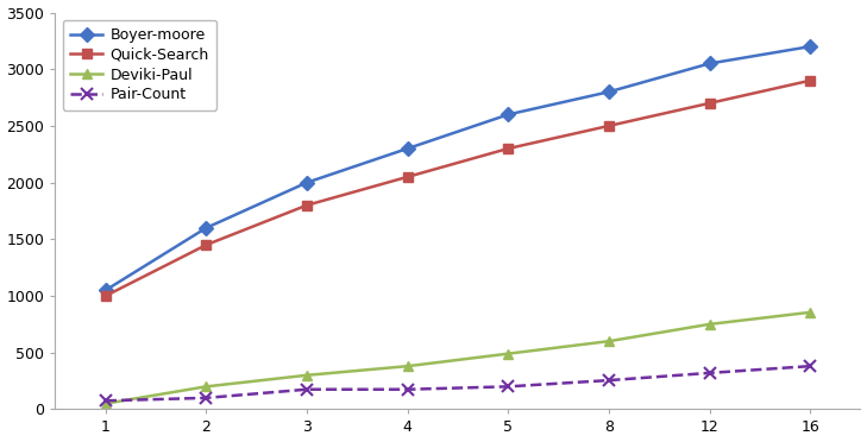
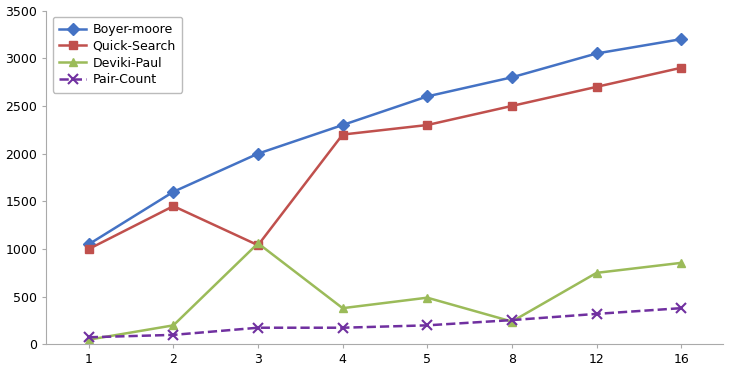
Quick-Search/3: 1800 -> 1040
Deviki-Paul/3: 300 -> 1060
Quick-Search/4: 2050 -> 2200
Deviki-Paul/8: 600 -> 240
